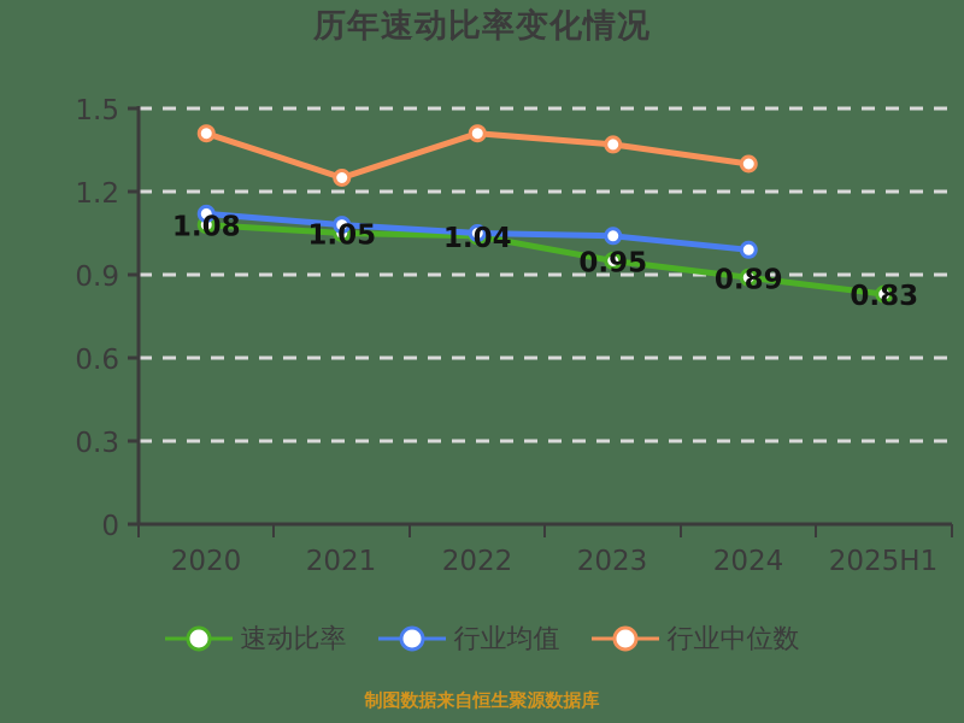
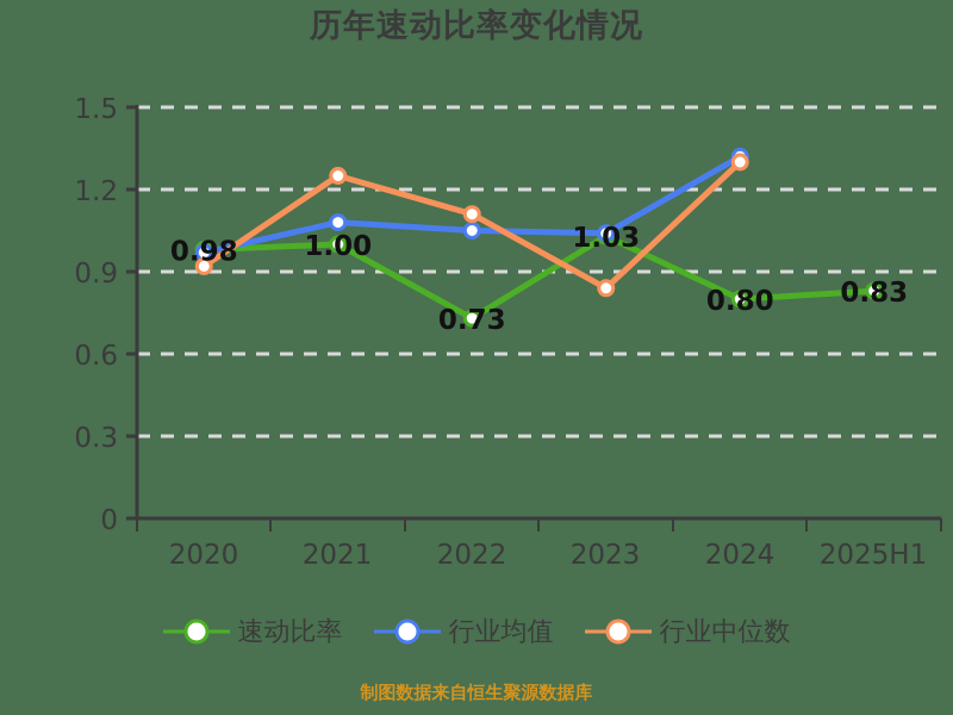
速动比率/2020: 1.08 -> 0.98
行业均值/2020: 1.12 -> 0.97
行业中位数/2020: 1.41 -> 0.92
速动比率/2021: 1.05 -> 1.00
速动比率/2022: 1.04 -> 0.73
行业中位数/2022: 1.41 -> 1.11
速动比率/2023: 0.95 -> 1.03
行业中位数/2023: 1.37 -> 0.84
速动比率/2024: 0.89 -> 0.80
行业均值/2024: 0.99 -> 1.32
